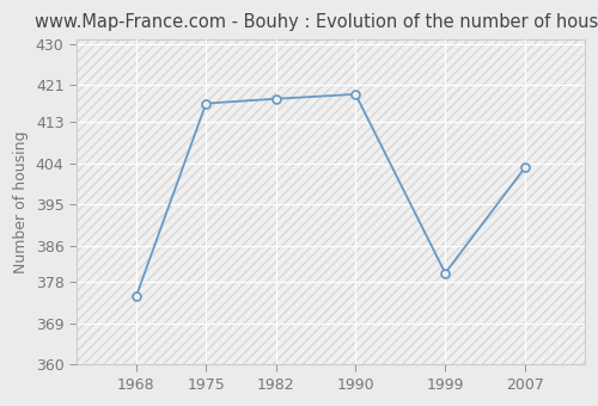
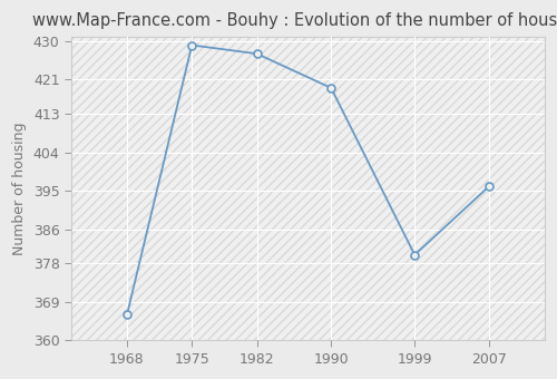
1968: 375 -> 366
1975: 417 -> 429
1982: 418 -> 427
2007: 403 -> 396
